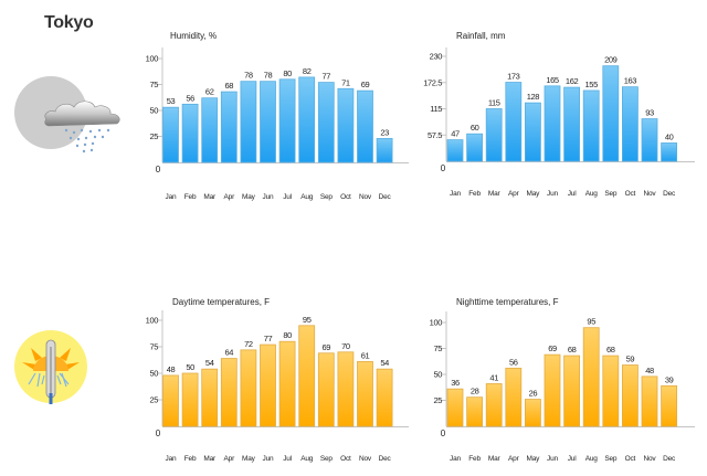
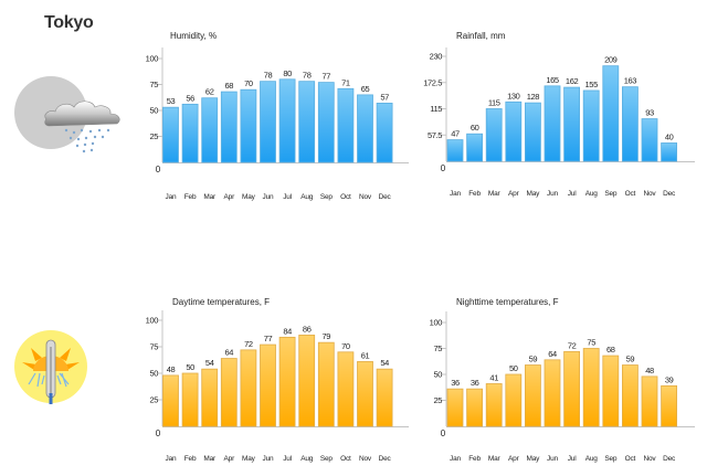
Humidity, %/May: 78 -> 70
Humidity, %/Aug: 82 -> 78
Humidity, %/Nov: 69 -> 65
Humidity, %/Dec: 23 -> 57
Rainfall, mm/Apr: 173 -> 130
Daytime temperatures, F/Jul: 80 -> 84
Daytime temperatures, F/Aug: 95 -> 86
Daytime temperatures, F/Sep: 69 -> 79
Nighttime temperatures, F/Feb: 28 -> 36
Nighttime temperatures, F/Apr: 56 -> 50
Nighttime temperatures, F/May: 26 -> 59
Nighttime temperatures, F/Jun: 69 -> 64
Nighttime temperatures, F/Jul: 68 -> 72
Nighttime temperatures, F/Aug: 95 -> 75
